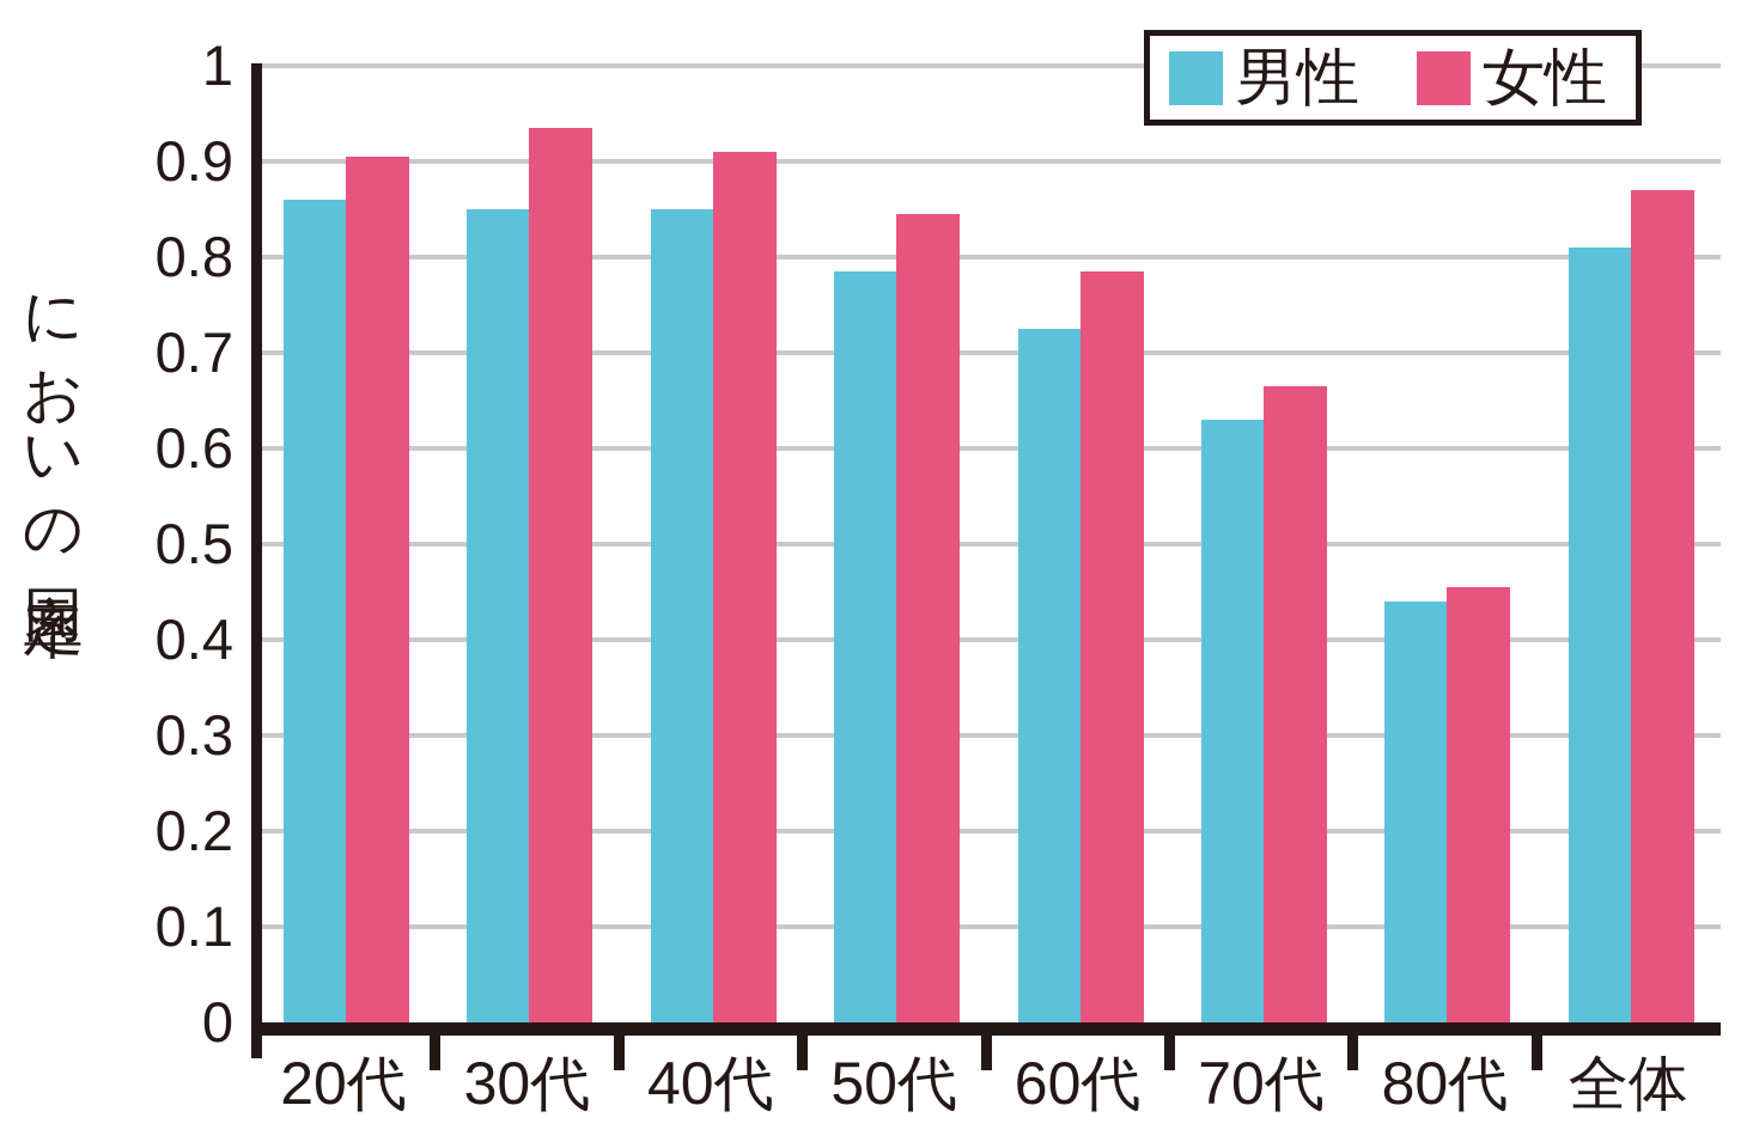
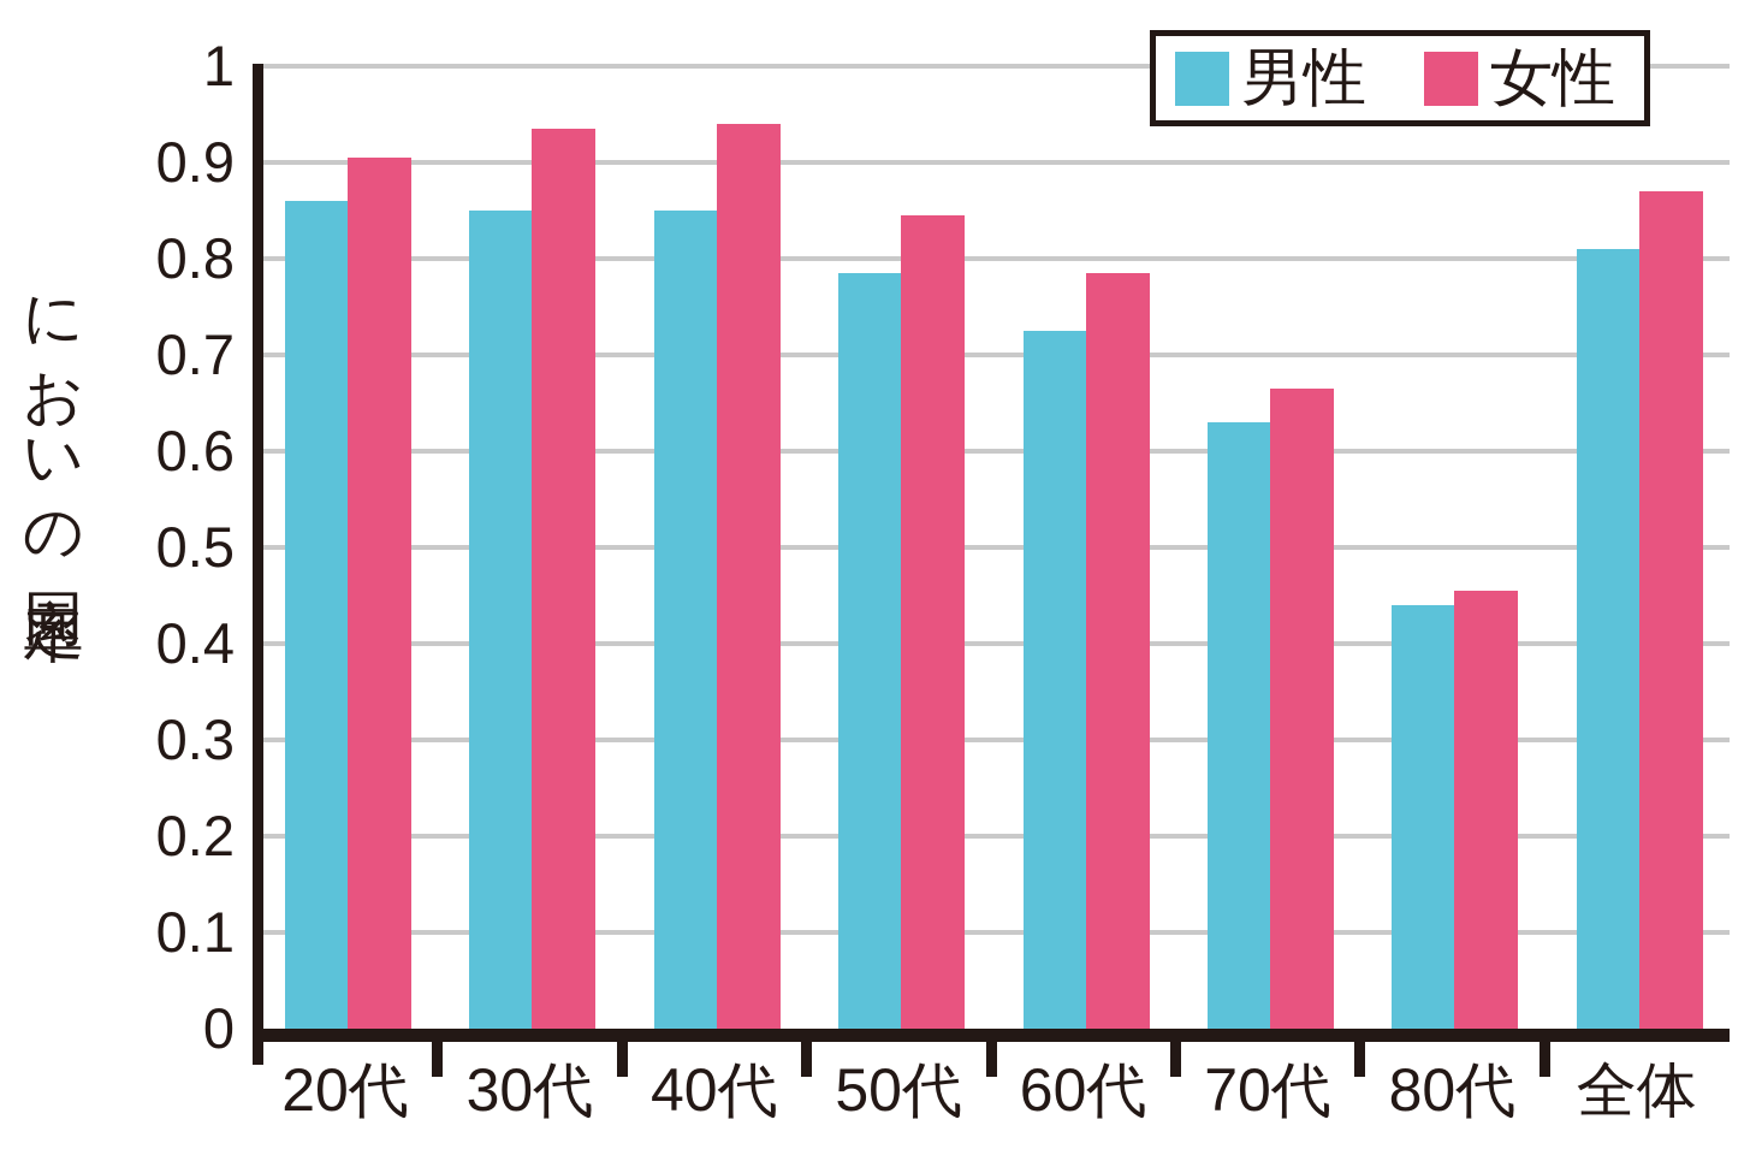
女性/40代: 0.91 -> 0.94
